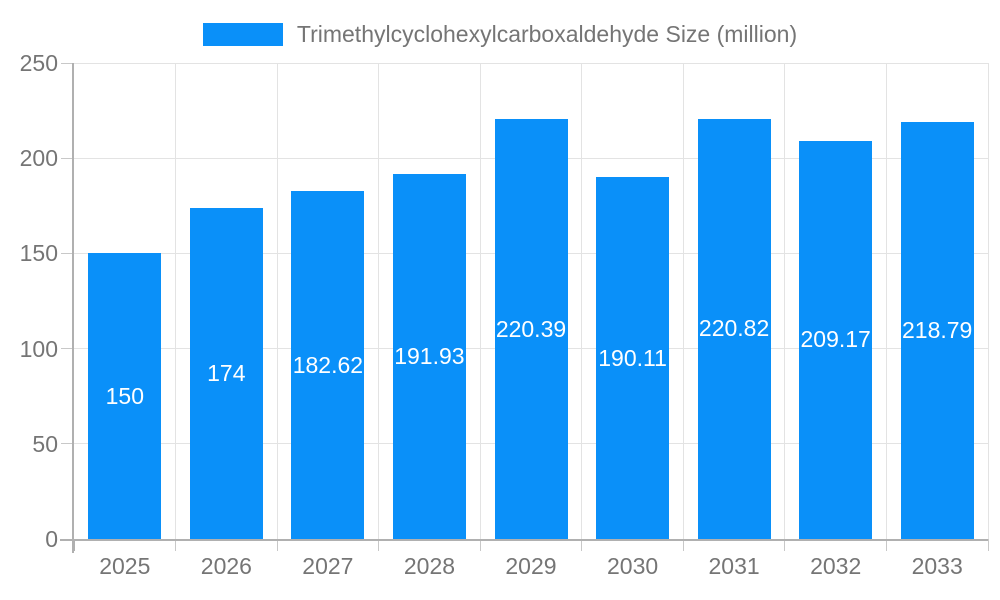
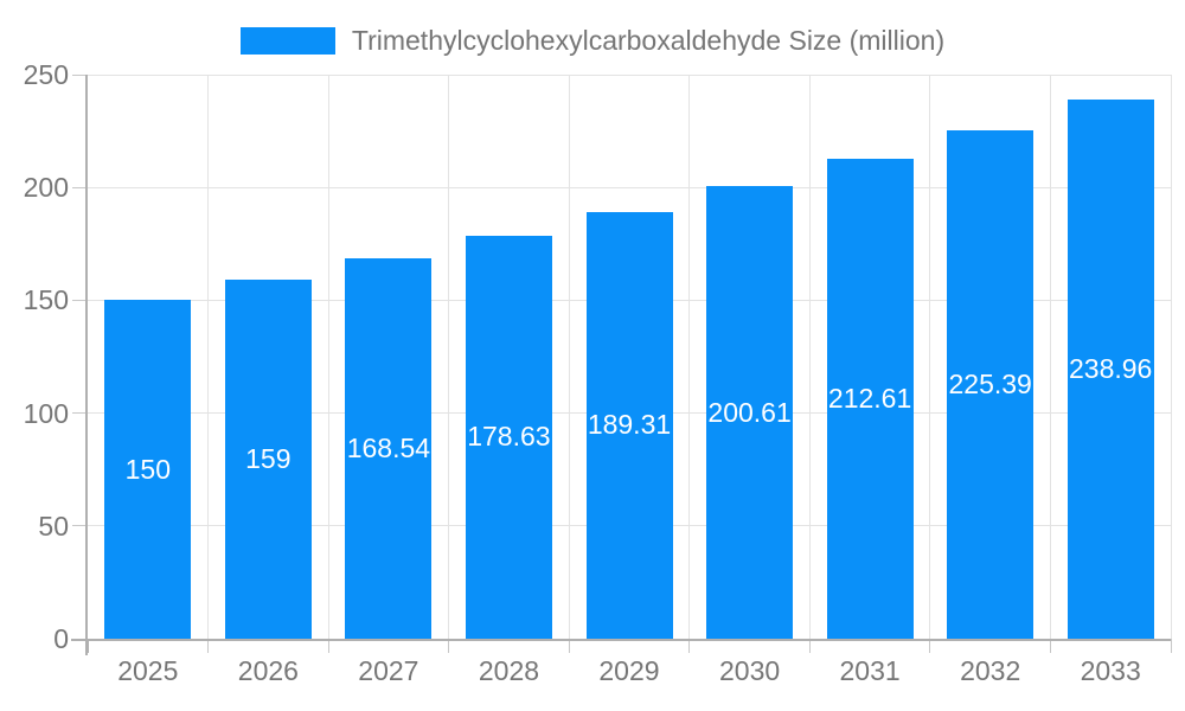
2026: 174 -> 159
2027: 182.62 -> 168.54
2028: 191.93 -> 178.63
2029: 220.39 -> 189.31
2030: 190.11 -> 200.61
2031: 220.82 -> 212.61
2032: 209.17 -> 225.39
2033: 218.79 -> 238.96
